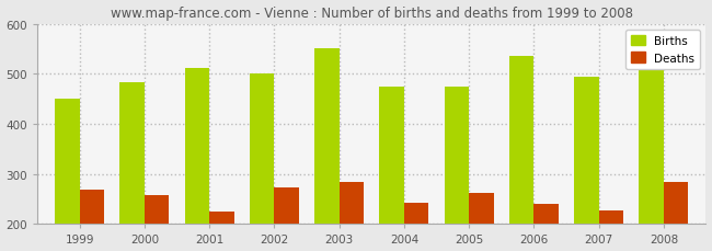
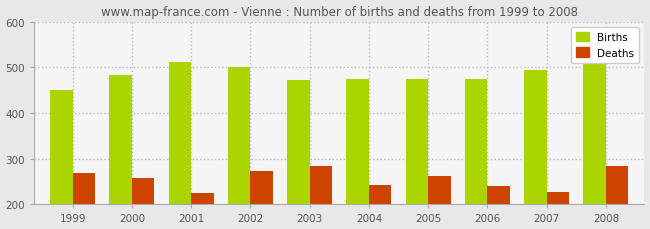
Births/2003: 550 -> 472
Births/2006: 535 -> 475
